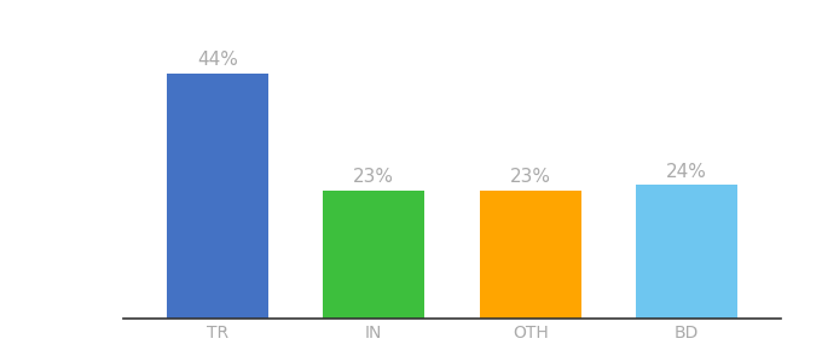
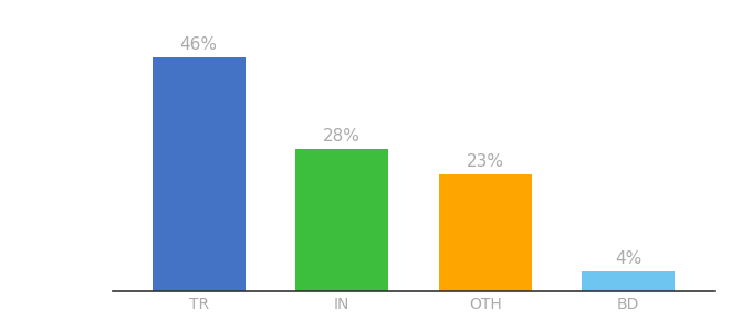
TR: 44% -> 46%
IN: 23% -> 28%
BD: 24% -> 4%
